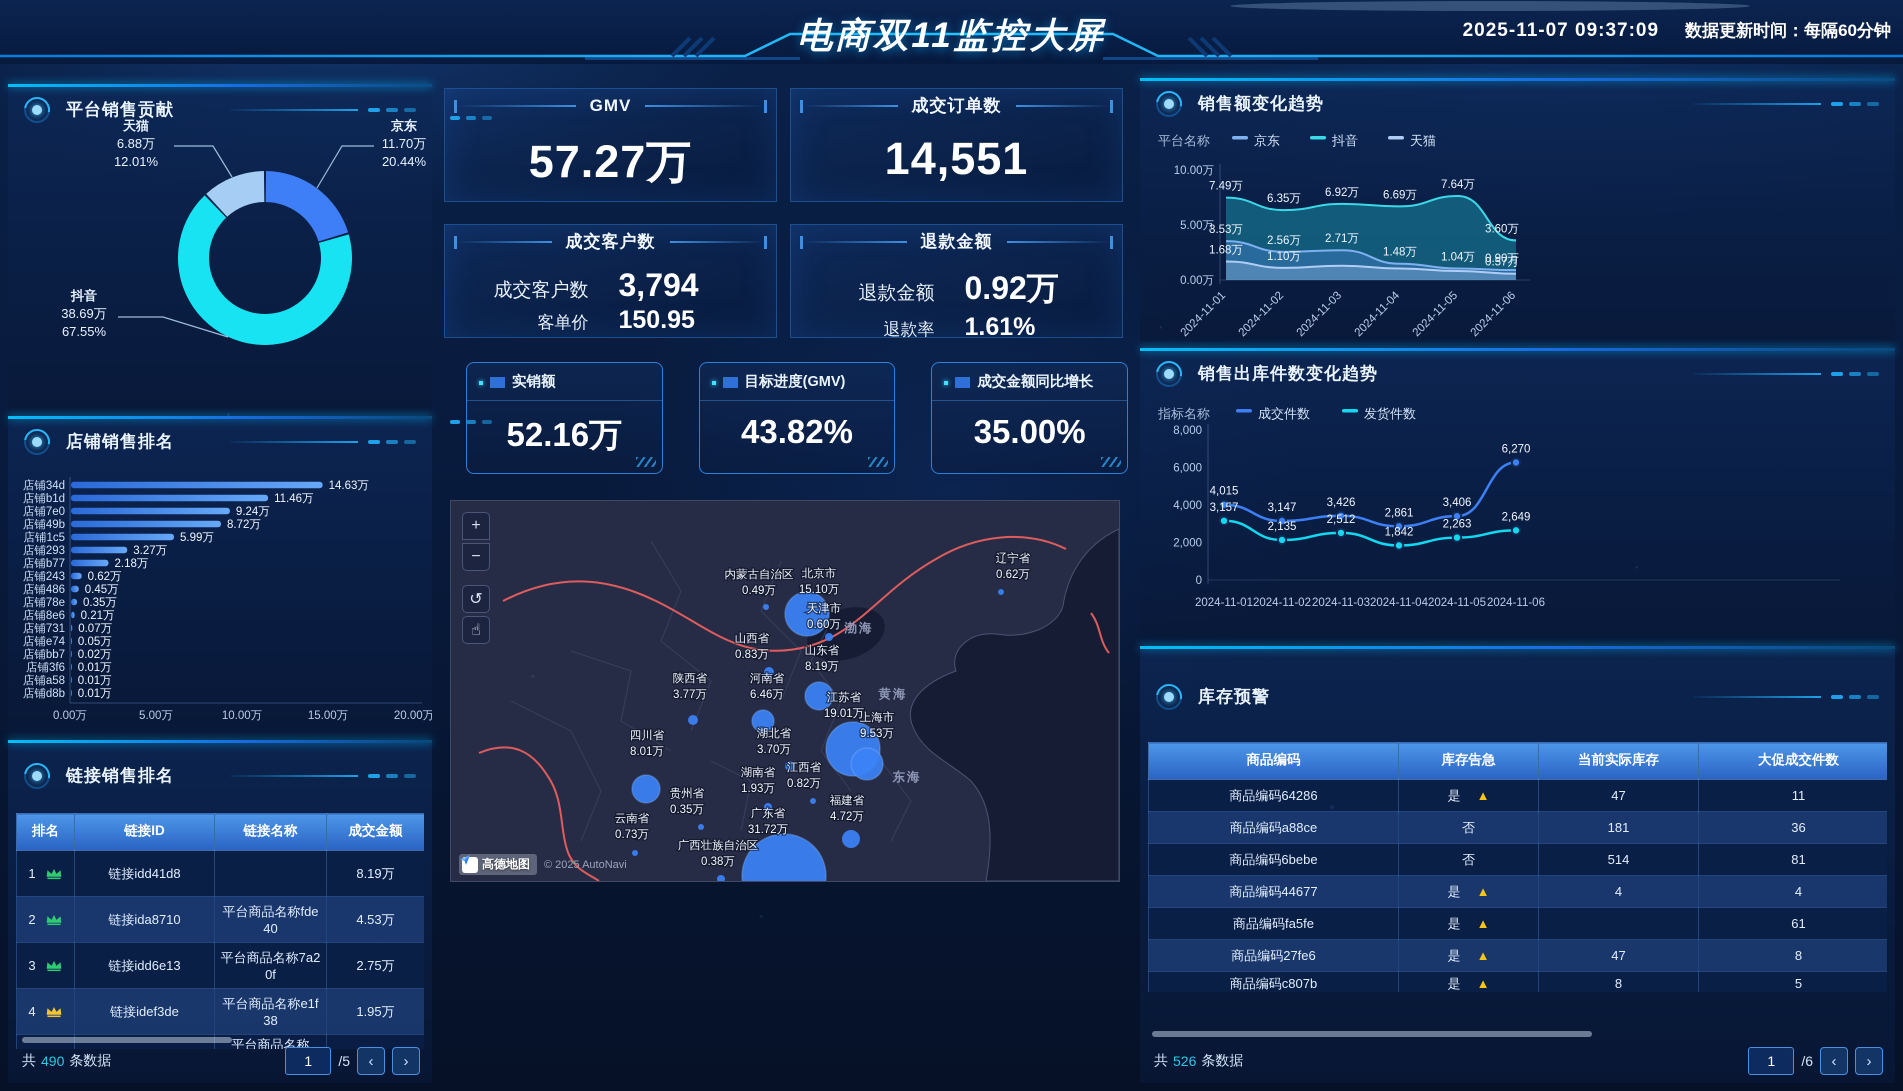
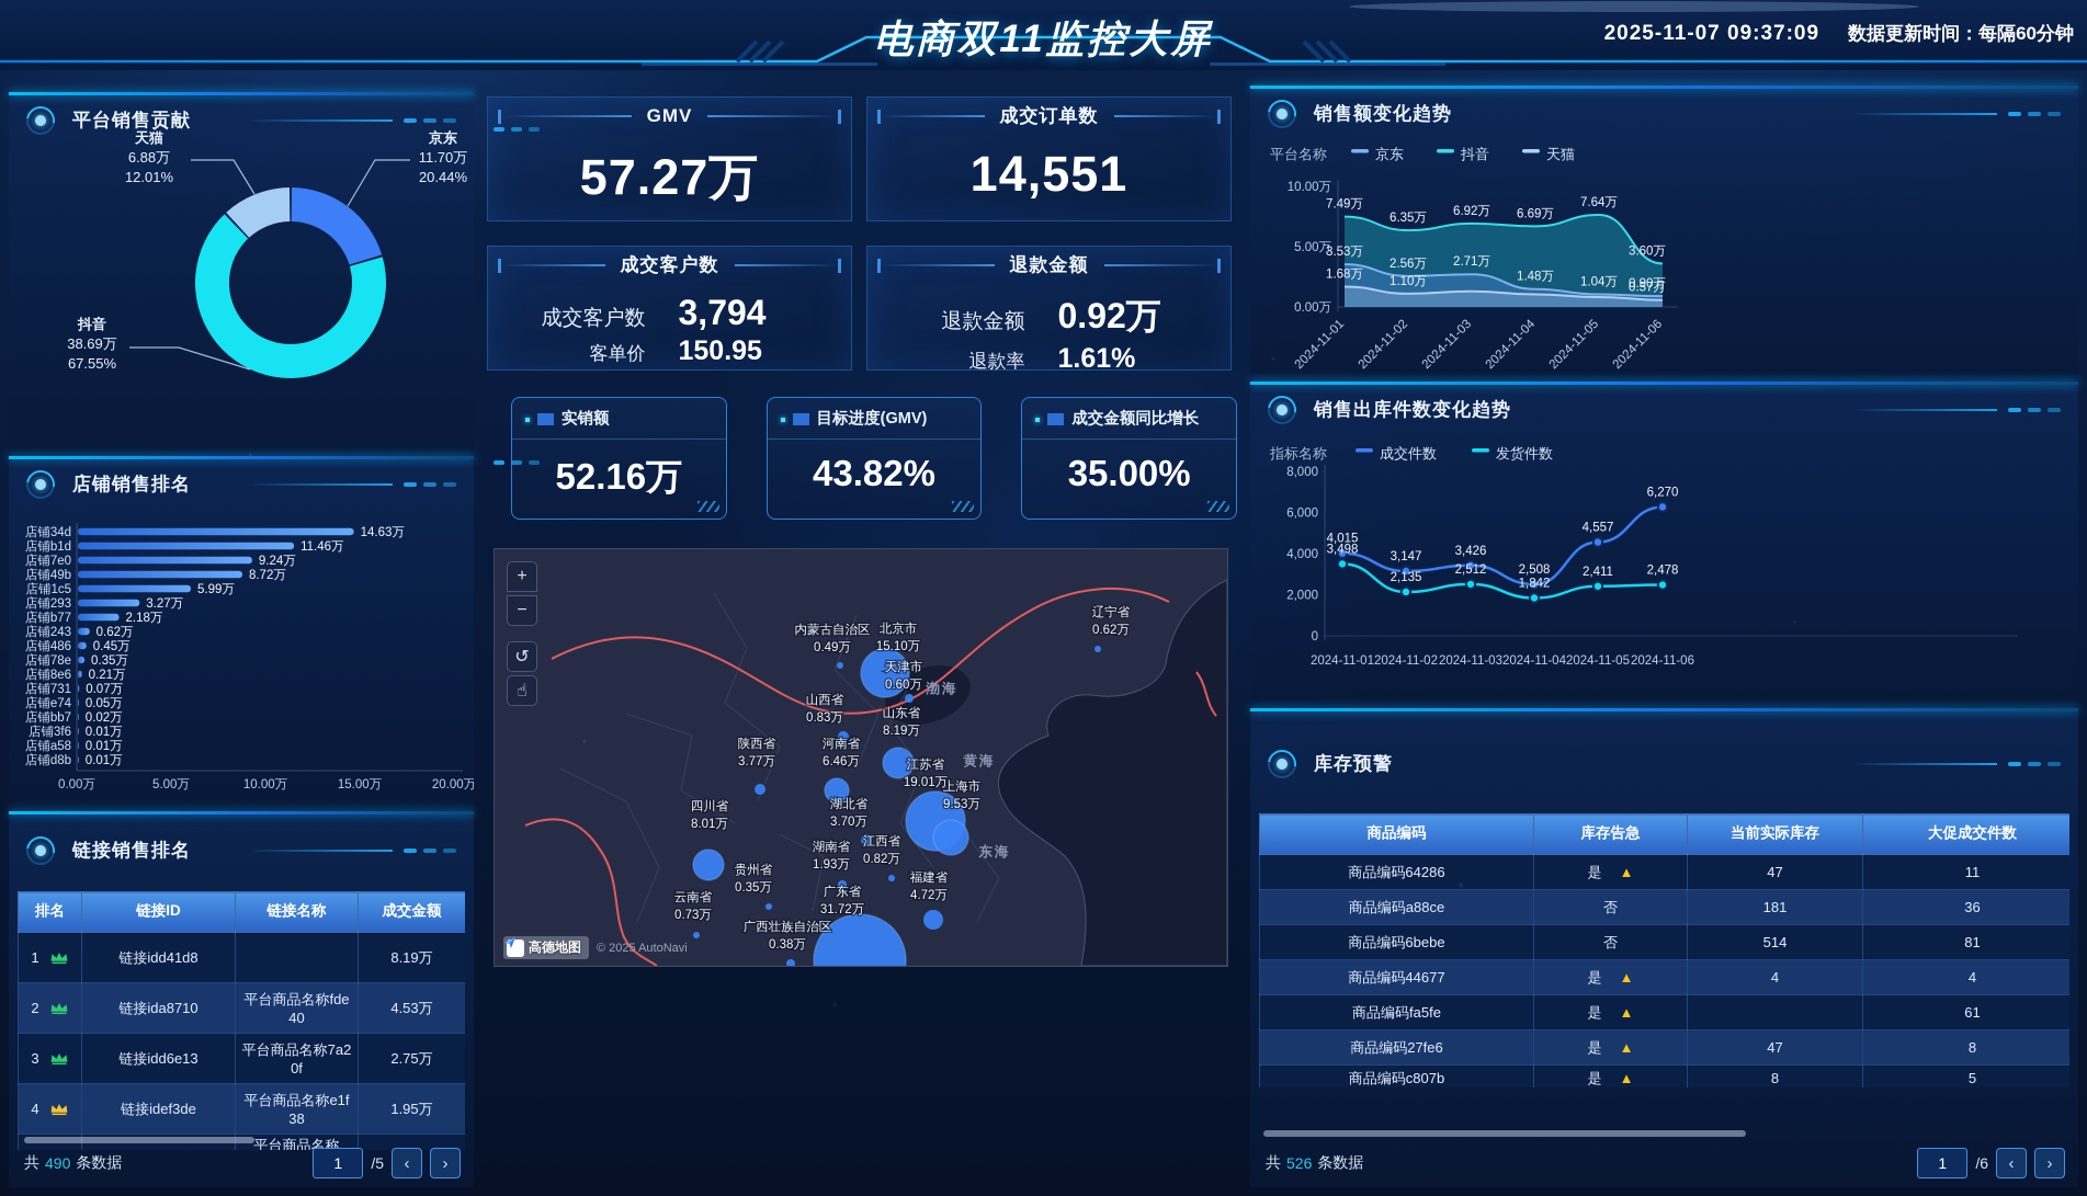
销售出库件数变化趋势/发货件数/2024-11-01: 3,157 -> 3,498
销售出库件数变化趋势/成交件数/2024-11-04: 2,861 -> 2,508
销售出库件数变化趋势/成交件数/2024-11-05: 3,406 -> 4,557
销售出库件数变化趋势/发货件数/2024-11-05: 2,263 -> 2,411
销售出库件数变化趋势/发货件数/2024-11-06: 2,649 -> 2,478
